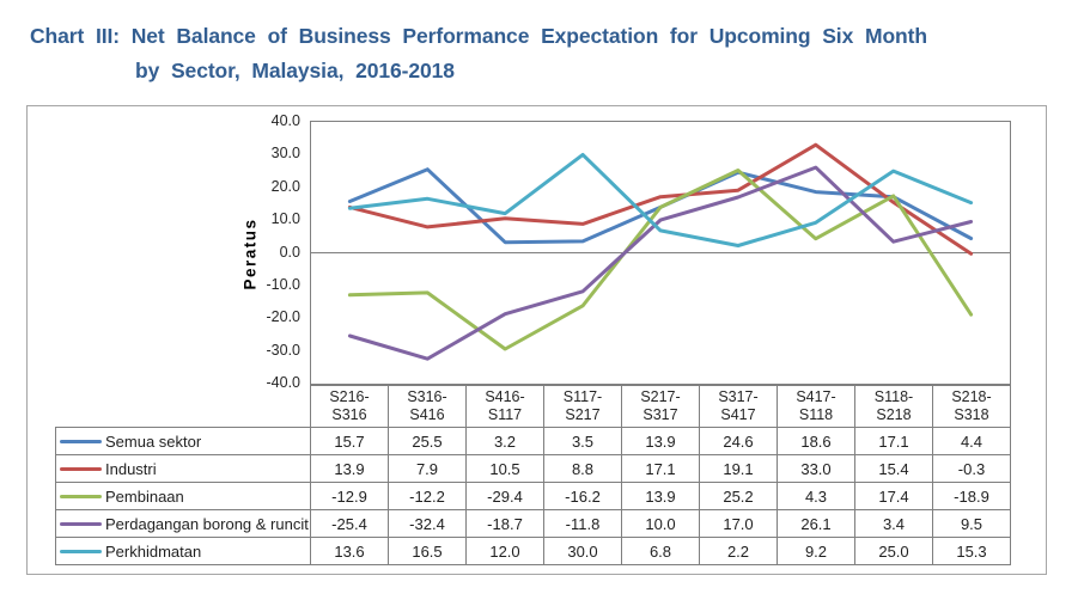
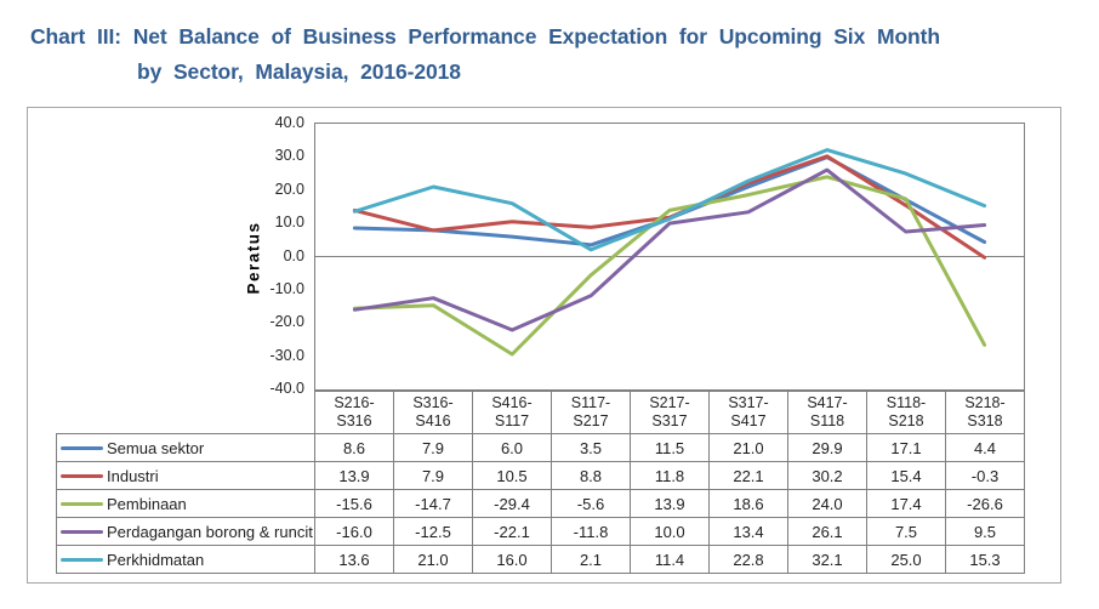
Semua sektor/S216-S316: 15.7 -> 8.6
Pembinaan/S216-S316: -12.9 -> -15.6
Perdagangan borong & runcit/S216-S316: -25.4 -> -16.0
Semua sektor/S316-S416: 25.5 -> 7.9
Pembinaan/S316-S416: -12.2 -> -14.7
Perdagangan borong & runcit/S316-S416: -32.4 -> -12.5
Perkhidmatan/S316-S416: 16.5 -> 21.0
Semua sektor/S416-S117: 3.2 -> 6.0
Perdagangan borong & runcit/S416-S117: -18.7 -> -22.1
Perkhidmatan/S416-S117: 12.0 -> 16.0
Pembinaan/S117-S217: -16.2 -> -5.6
Perkhidmatan/S117-S217: 30.0 -> 2.1
Semua sektor/S217-S317: 13.9 -> 11.5
Industri/S217-S317: 17.1 -> 11.8
Perkhidmatan/S217-S317: 6.8 -> 11.4
Semua sektor/S317-S417: 24.6 -> 21.0
Industri/S317-S417: 19.1 -> 22.1
Pembinaan/S317-S417: 25.2 -> 18.6
Perdagangan borong & runcit/S317-S417: 17.0 -> 13.4
Perkhidmatan/S317-S417: 2.2 -> 22.8
Semua sektor/S417-S118: 18.6 -> 29.9
Industri/S417-S118: 33.0 -> 30.2
Pembinaan/S417-S118: 4.3 -> 24.0
Perkhidmatan/S417-S118: 9.2 -> 32.1
Perdagangan borong & runcit/S118-S218: 3.4 -> 7.5
Pembinaan/S218-S318: -18.9 -> -26.6
